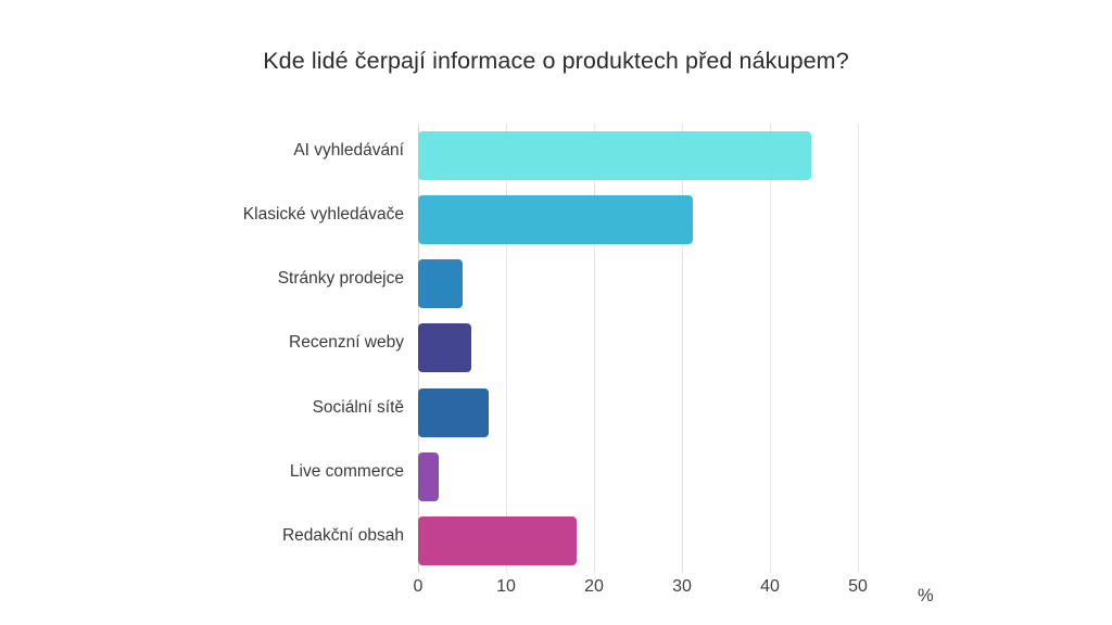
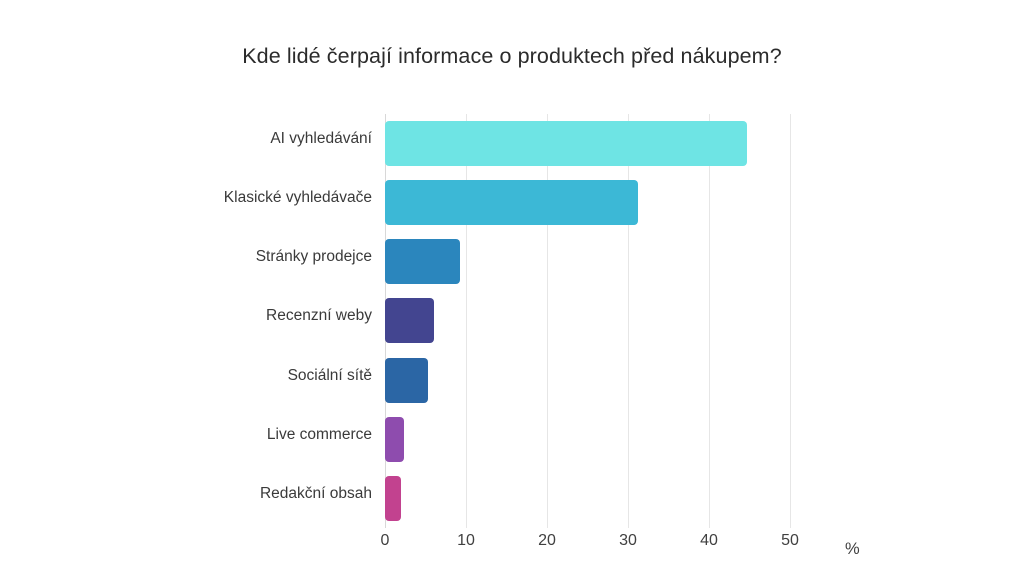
Redakční obsah: 18 -> 2
Sociální sítě: 8 -> 5
Stránky prodejce: 5 -> 9
